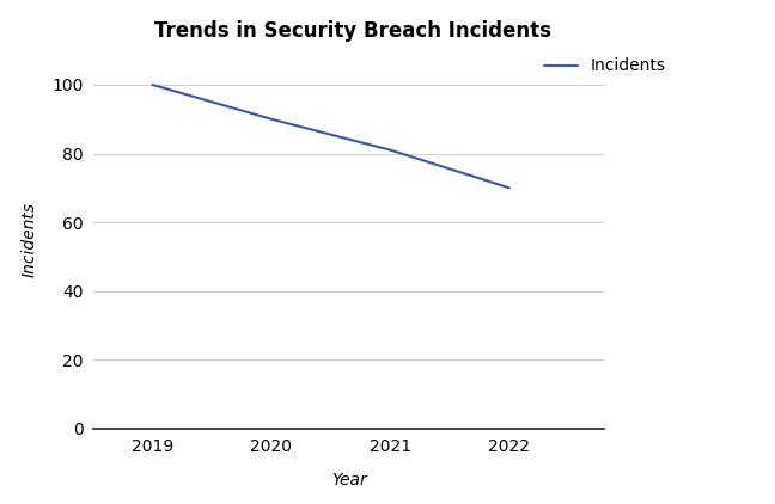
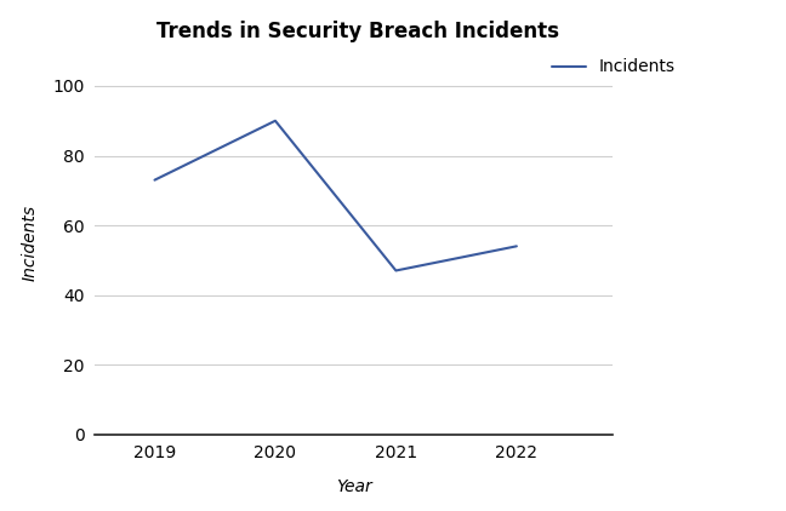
2019: 100 -> 73
2021: 81 -> 47
2022: 70 -> 54
